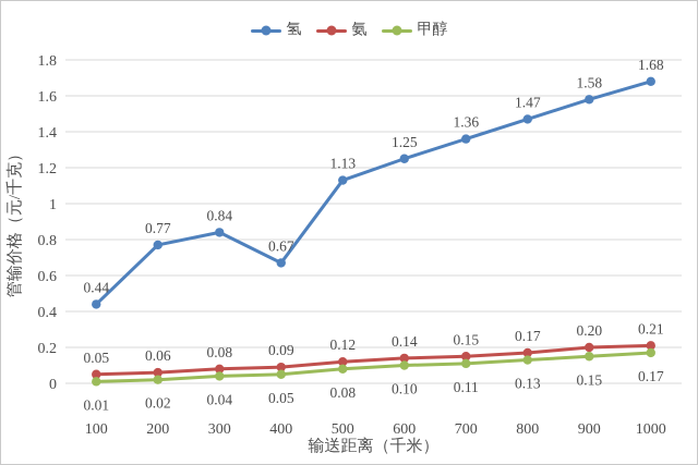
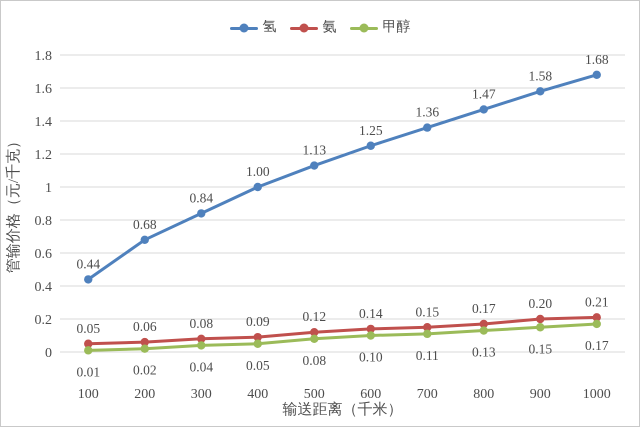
氢/200: 0.77 -> 0.68
氢/400: 0.67 -> 1.00
